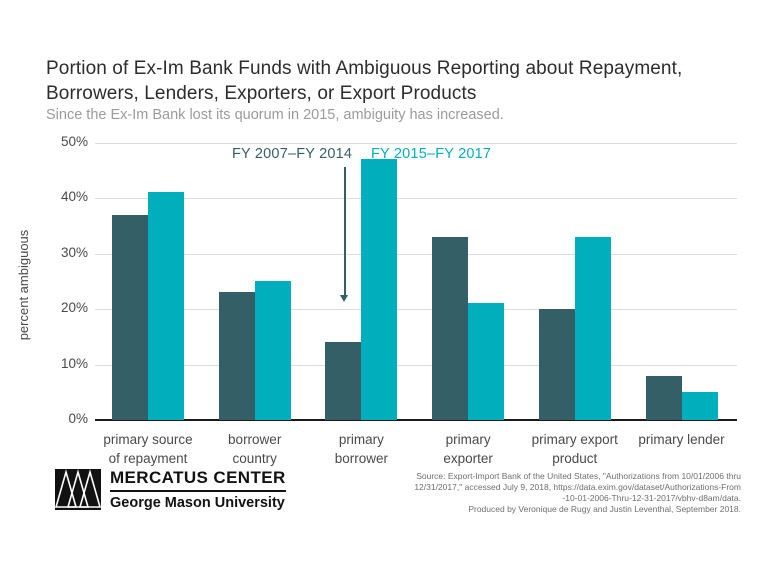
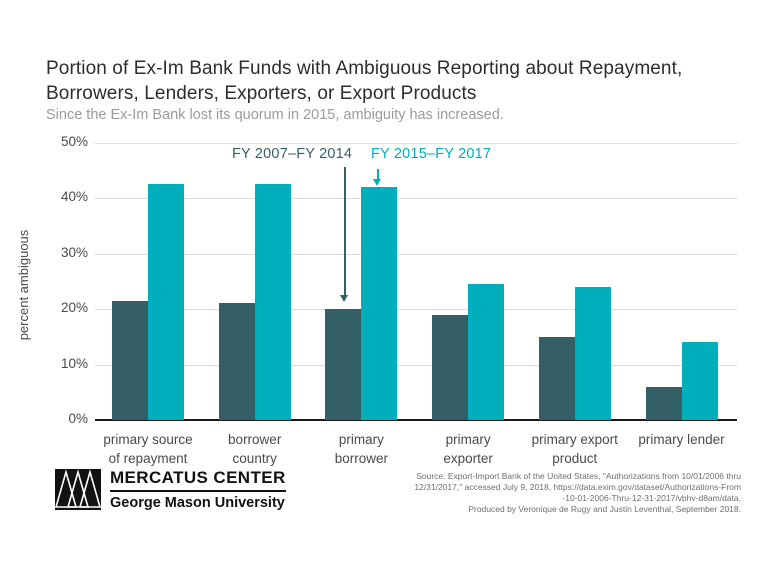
FY 2007–FY 2014/primary source of repayment: 37% -> 22%
FY 2015–FY 2017/primary source of repayment: 41% -> 42%
FY 2007–FY 2014/borrower country: 23% -> 21%
FY 2015–FY 2017/borrower country: 25% -> 42%
FY 2007–FY 2014/primary borrower: 14% -> 20%
FY 2015–FY 2017/primary borrower: 47% -> 42%
FY 2007–FY 2014/primary exporter: 33% -> 19%
FY 2015–FY 2017/primary exporter: 21% -> 24%
FY 2007–FY 2014/primary export product: 20% -> 15%
FY 2015–FY 2017/primary export product: 33% -> 24%
FY 2007–FY 2014/primary lender: 8% -> 6%
FY 2015–FY 2017/primary lender: 5% -> 14%
